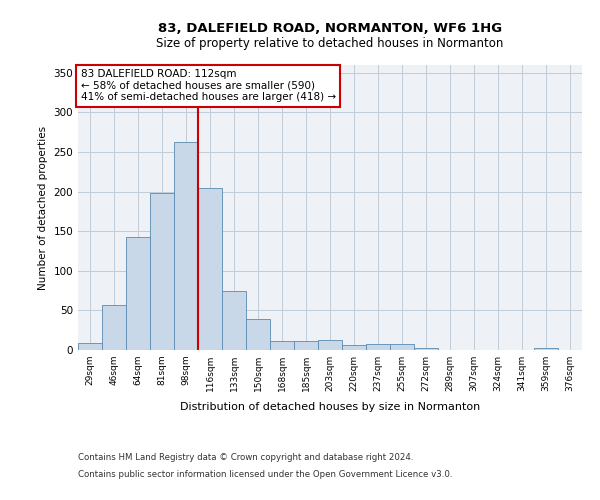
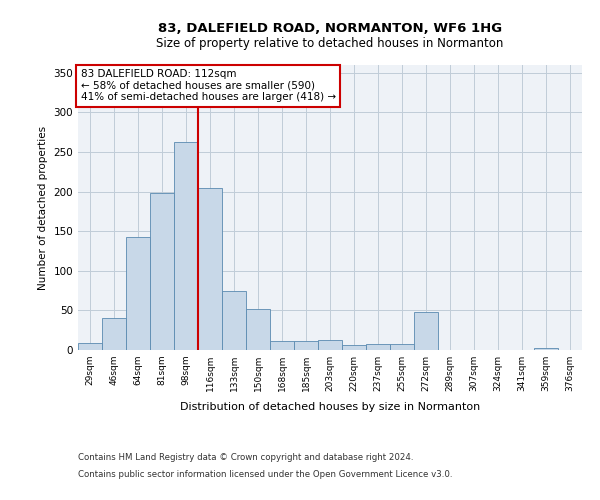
46sqm: 57 -> 40
150sqm: 39 -> 52
272sqm: 3 -> 48
